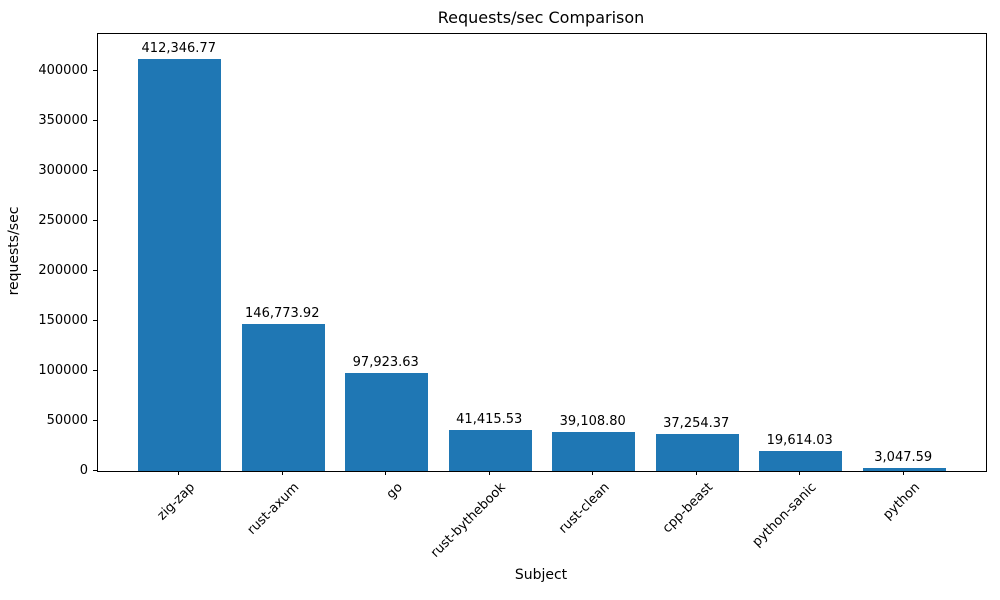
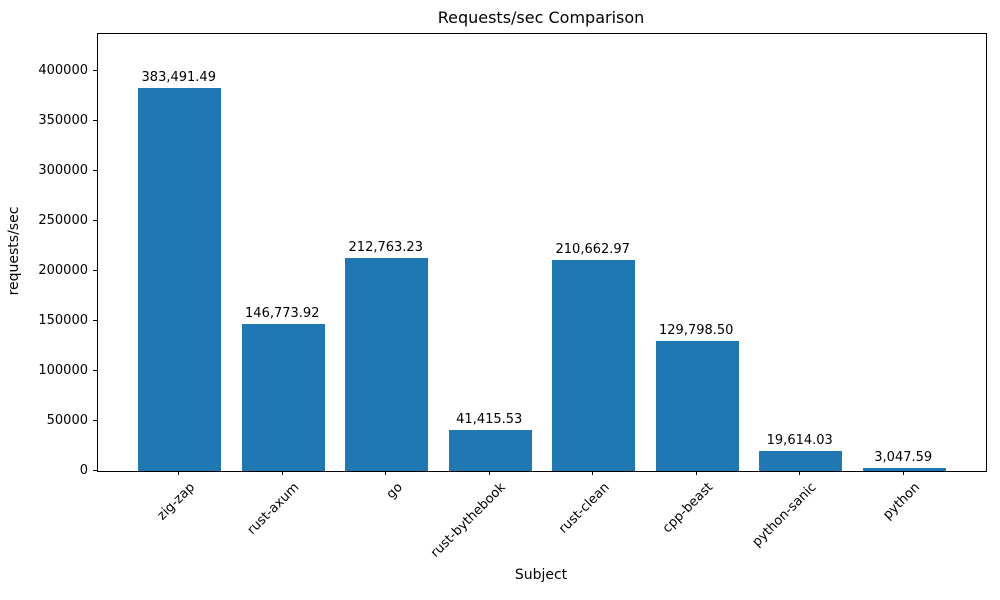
zig-zap: 412,346.77 -> 383,491.49
go: 97,923.63 -> 212,763.23
rust-clean: 39,108.80 -> 210,662.97
cpp-beast: 37,254.37 -> 129,798.50
